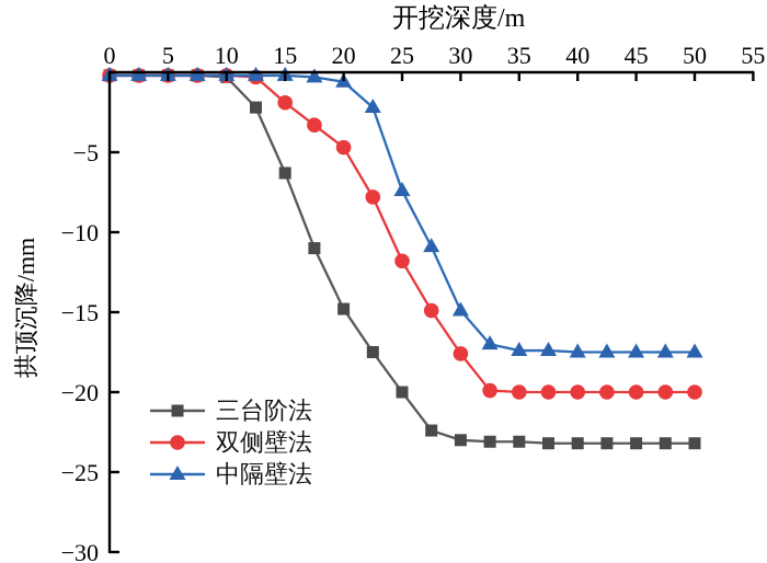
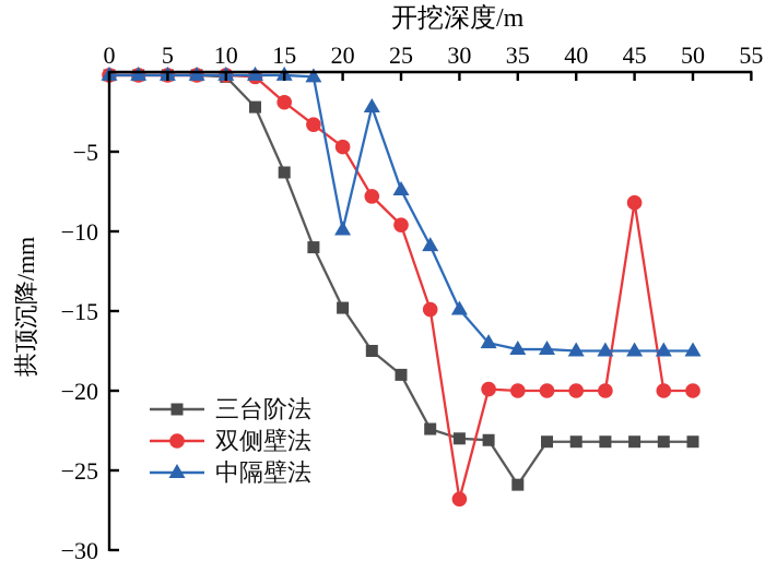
中隔壁法/20: -0.6 -> -9.9
三台阶法/25: -20.0 -> -19.0
双侧壁法/25: -11.8 -> -9.6
双侧壁法/30: -17.6 -> -26.8
三台阶法/35: -23.1 -> -25.9
双侧壁法/45: -20.0 -> -8.2
